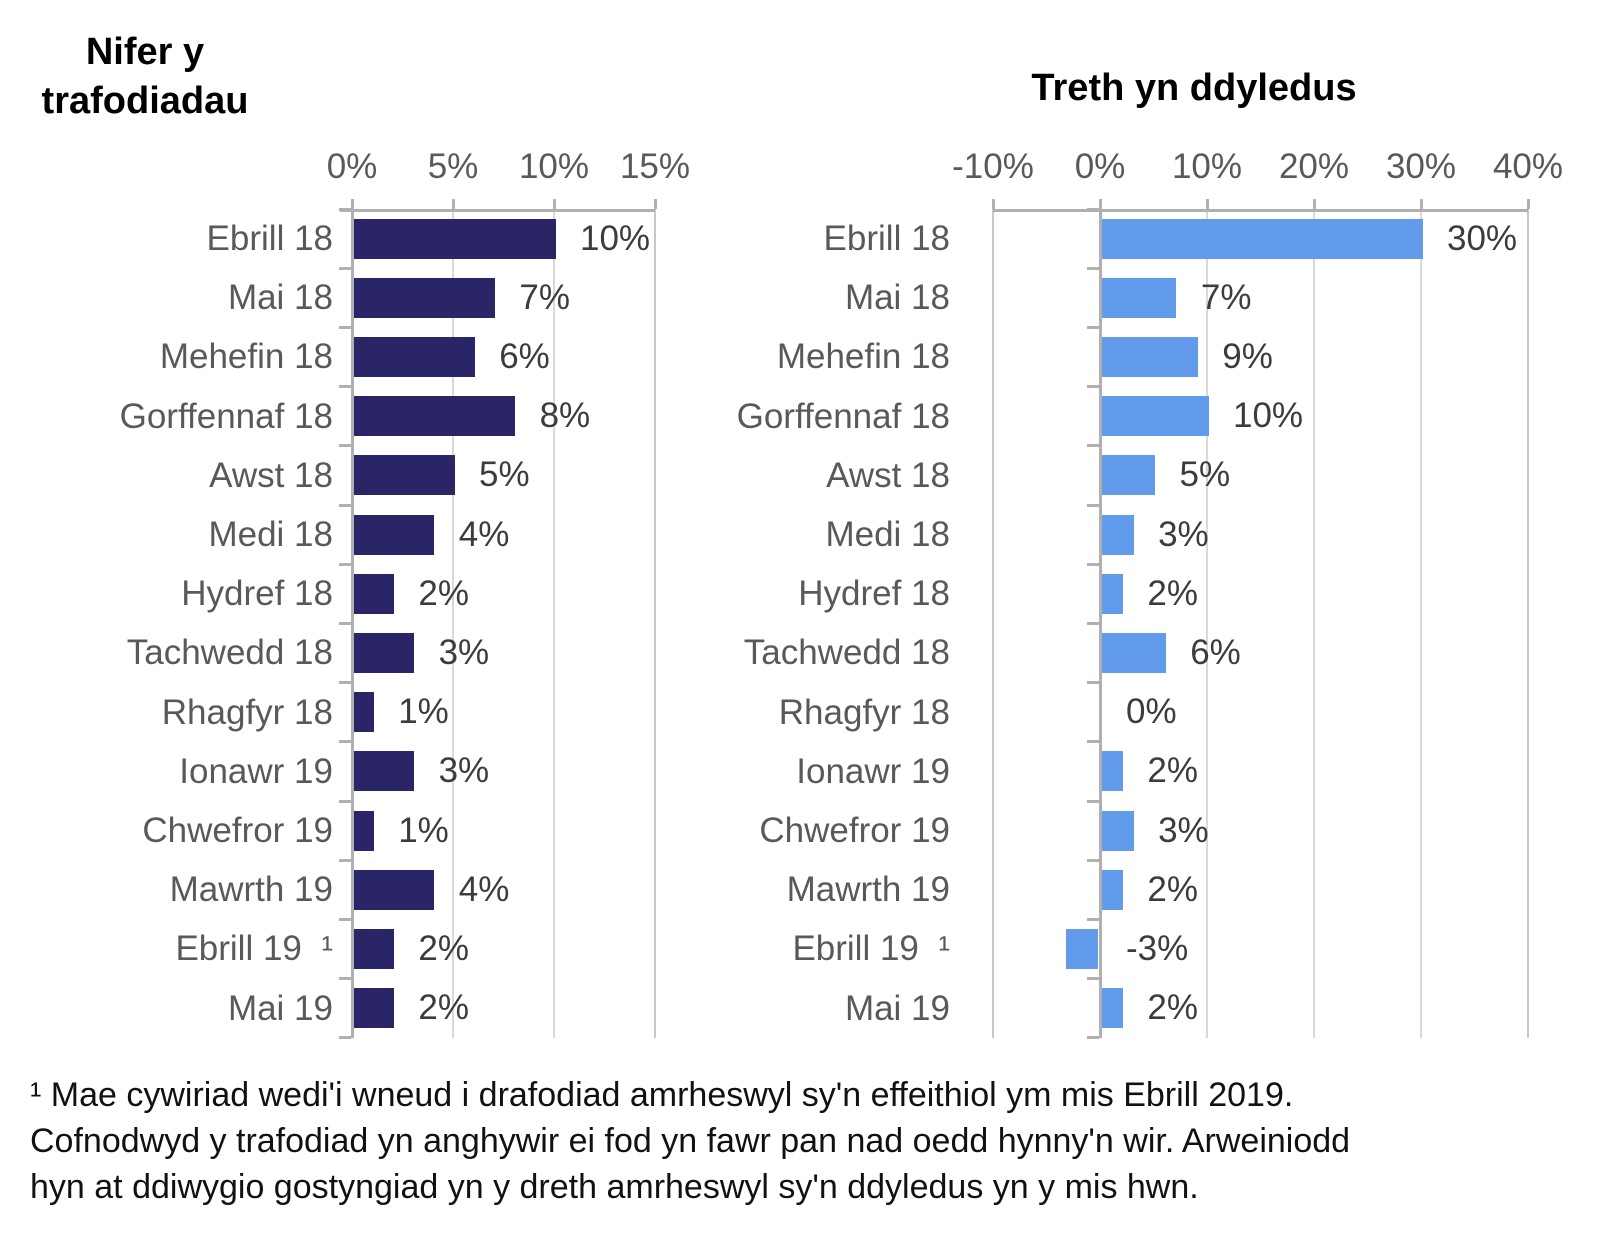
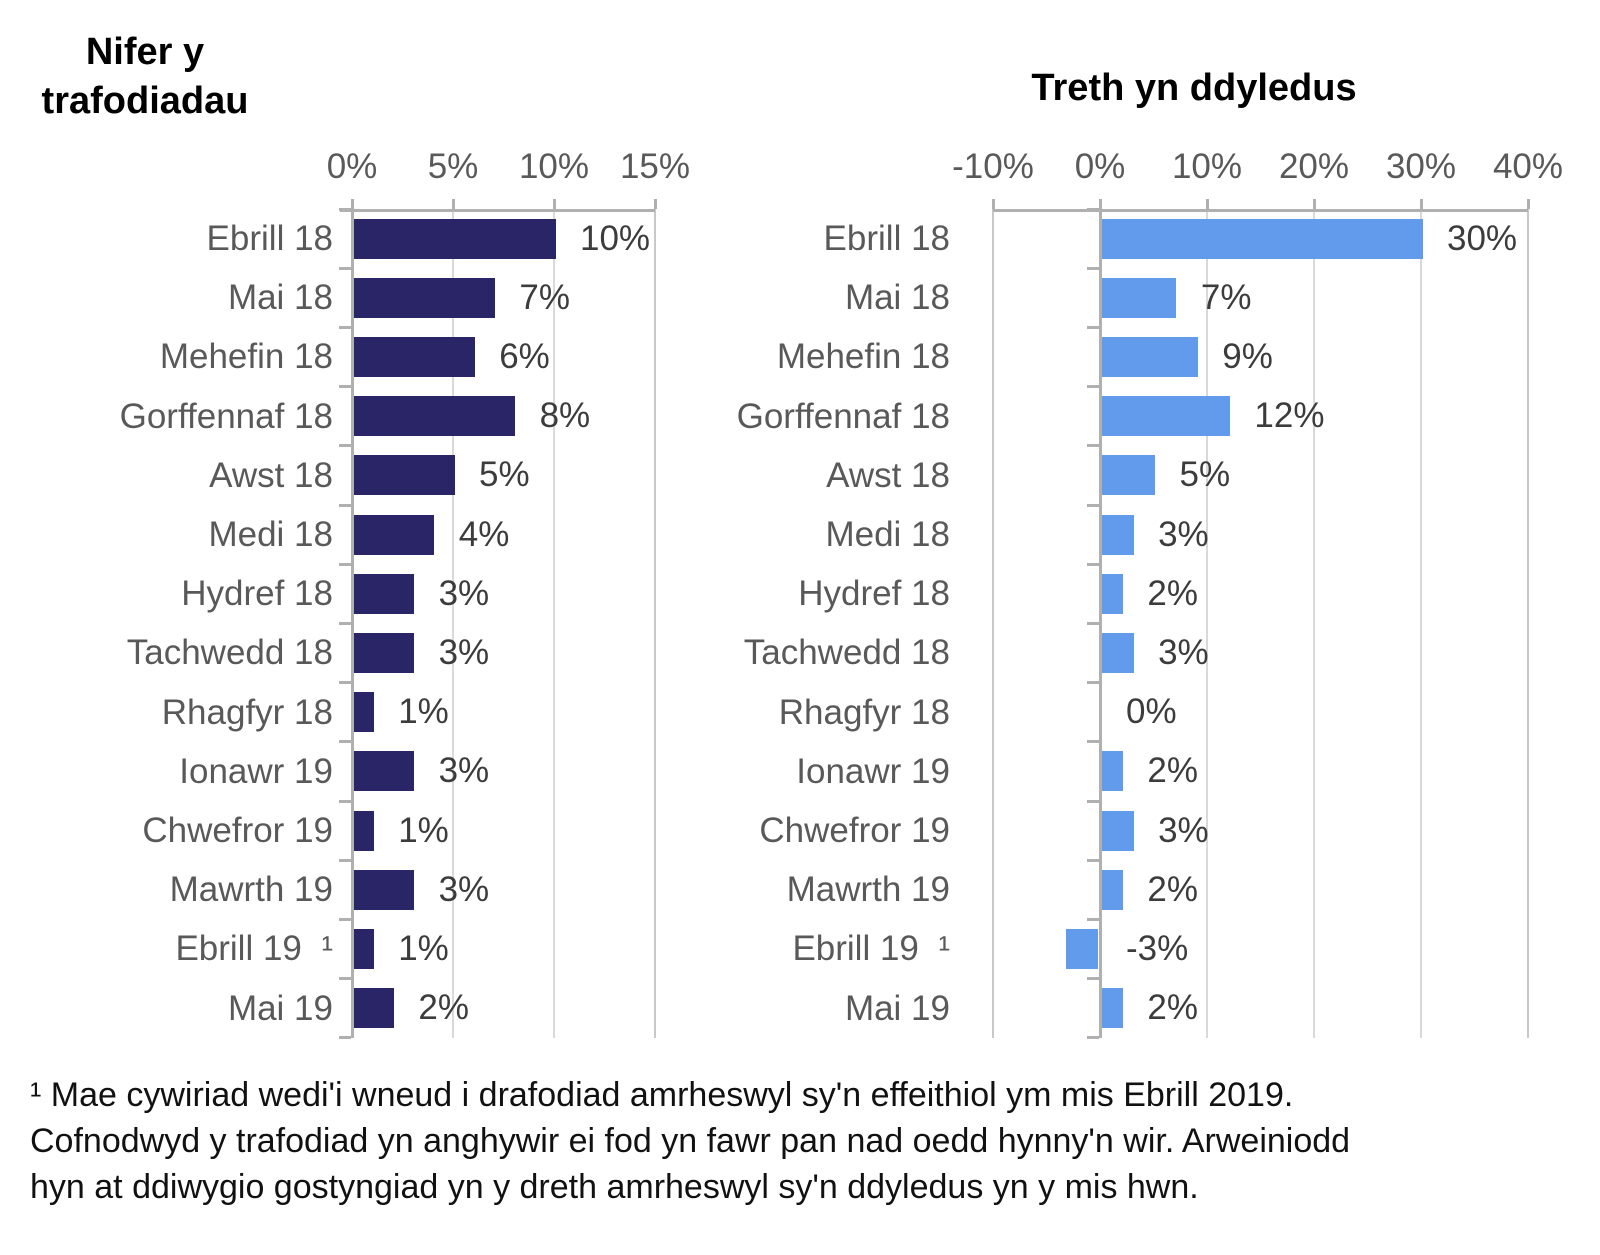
Nifer y trafodiadau/Hydref 18: 2% -> 3%
Nifer y trafodiadau/Mawrth 19: 4% -> 3%
Nifer y trafodiadau/Ebrill 19 ¹: 2% -> 1%
Treth yn ddyledus/Gorffennaf 18: 10% -> 12%
Treth yn ddyledus/Tachwedd 18: 6% -> 3%
